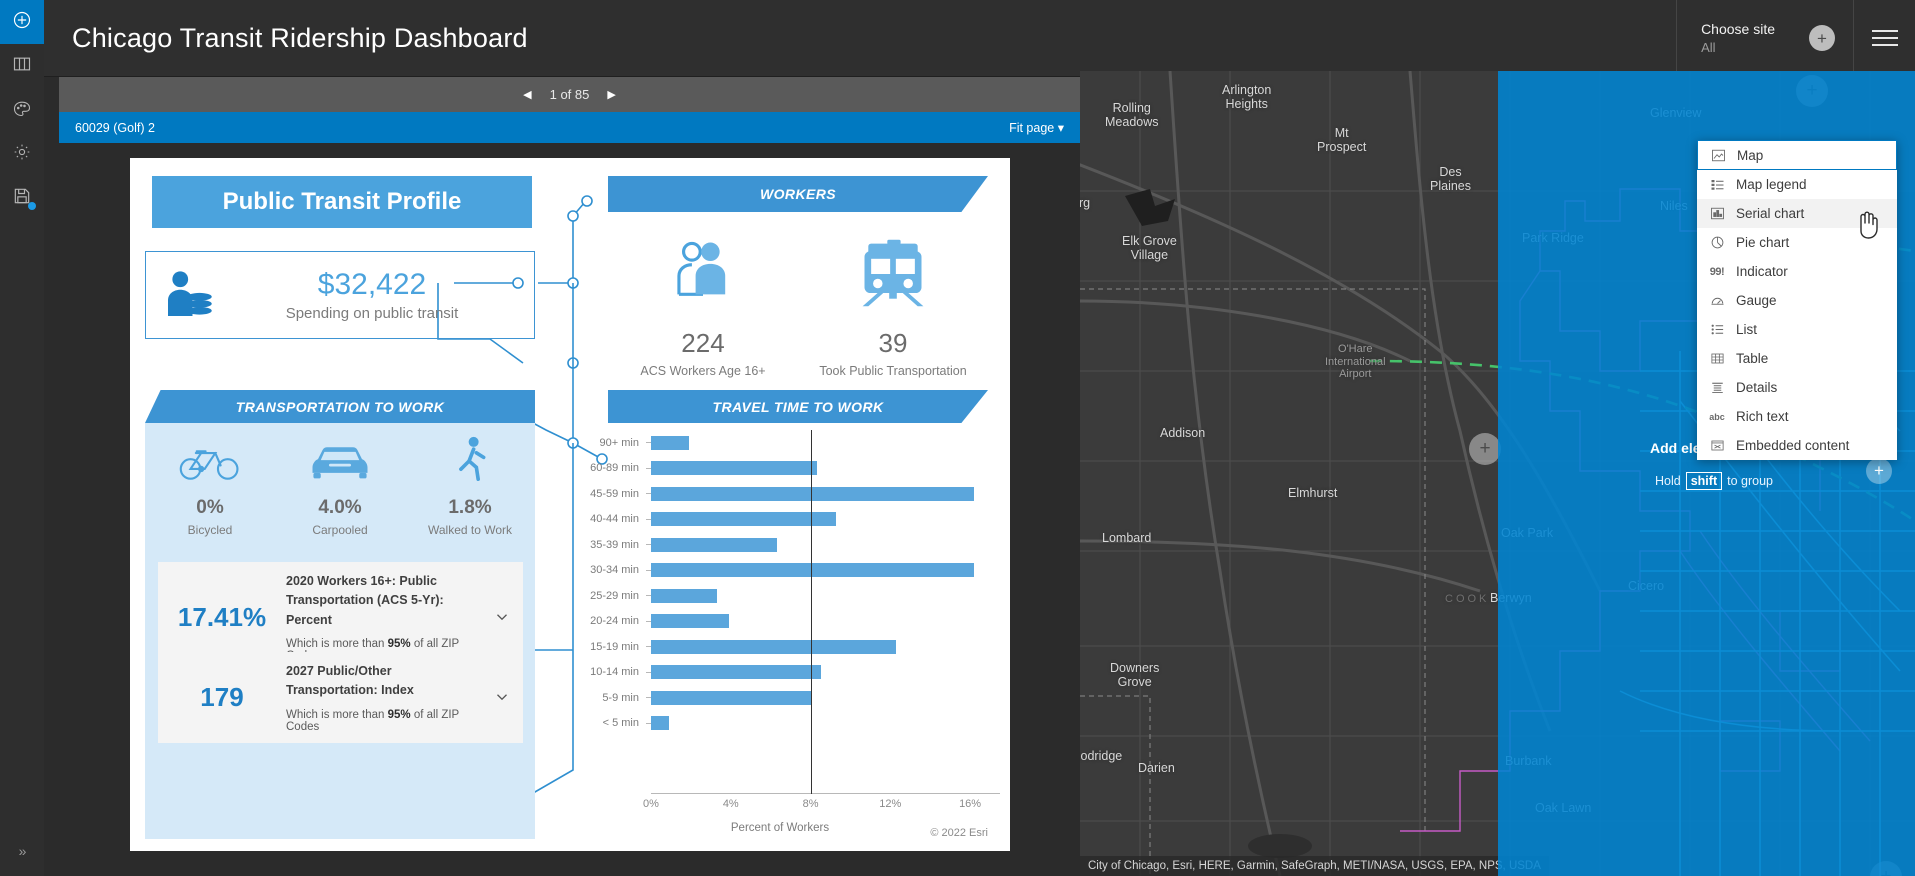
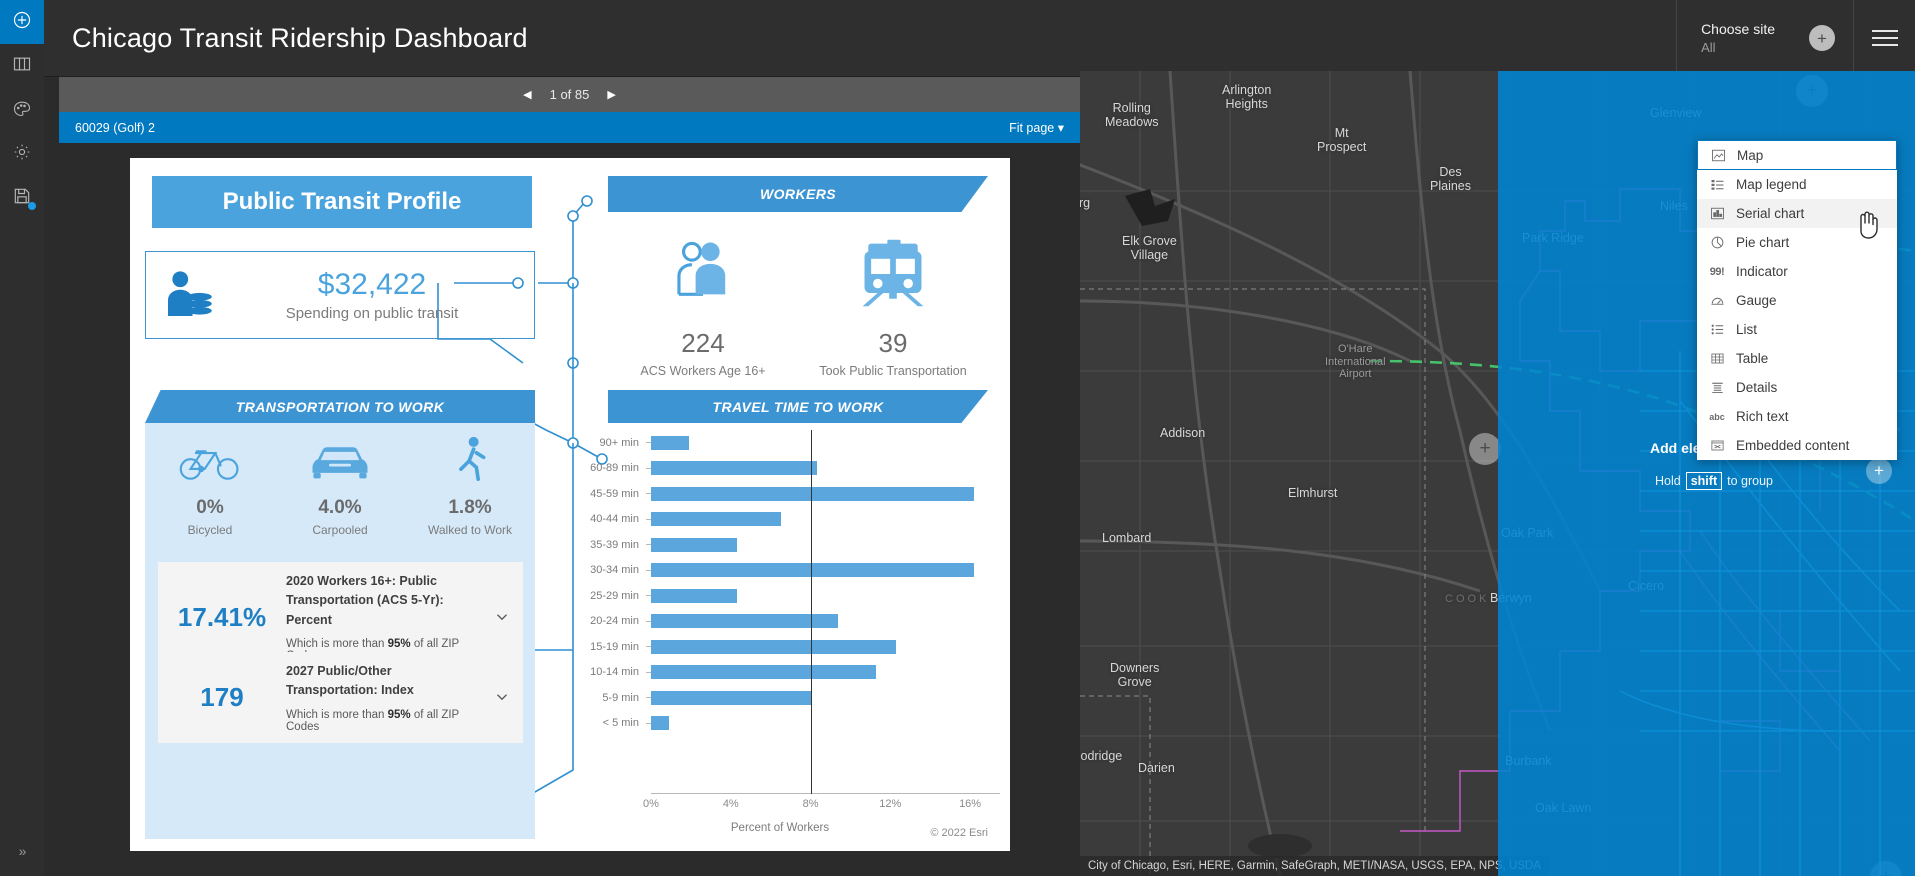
40-44 min: 9.3% -> 6.5%
35-39 min: 6.3% -> 4.3%
25-29 min: 3.3% -> 4.3%
20-24 min: 3.9% -> 9.4%
10-14 min: 8.5% -> 11.3%
